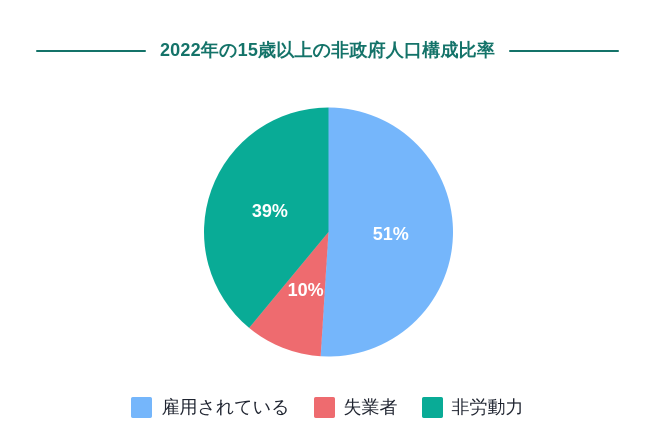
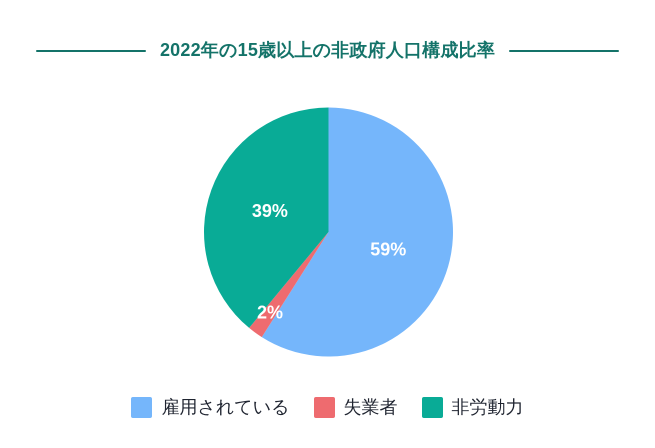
雇用されている: 51% -> 59%
失業者: 10% -> 2%
